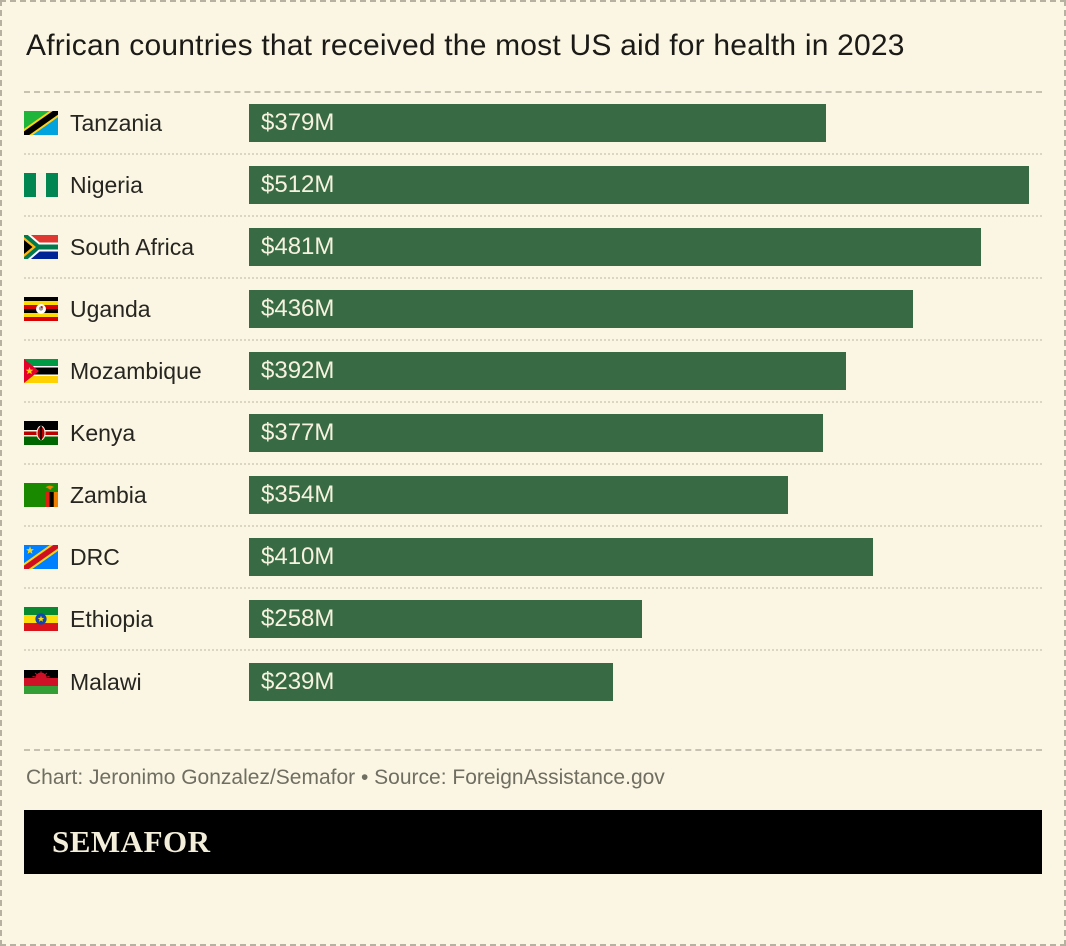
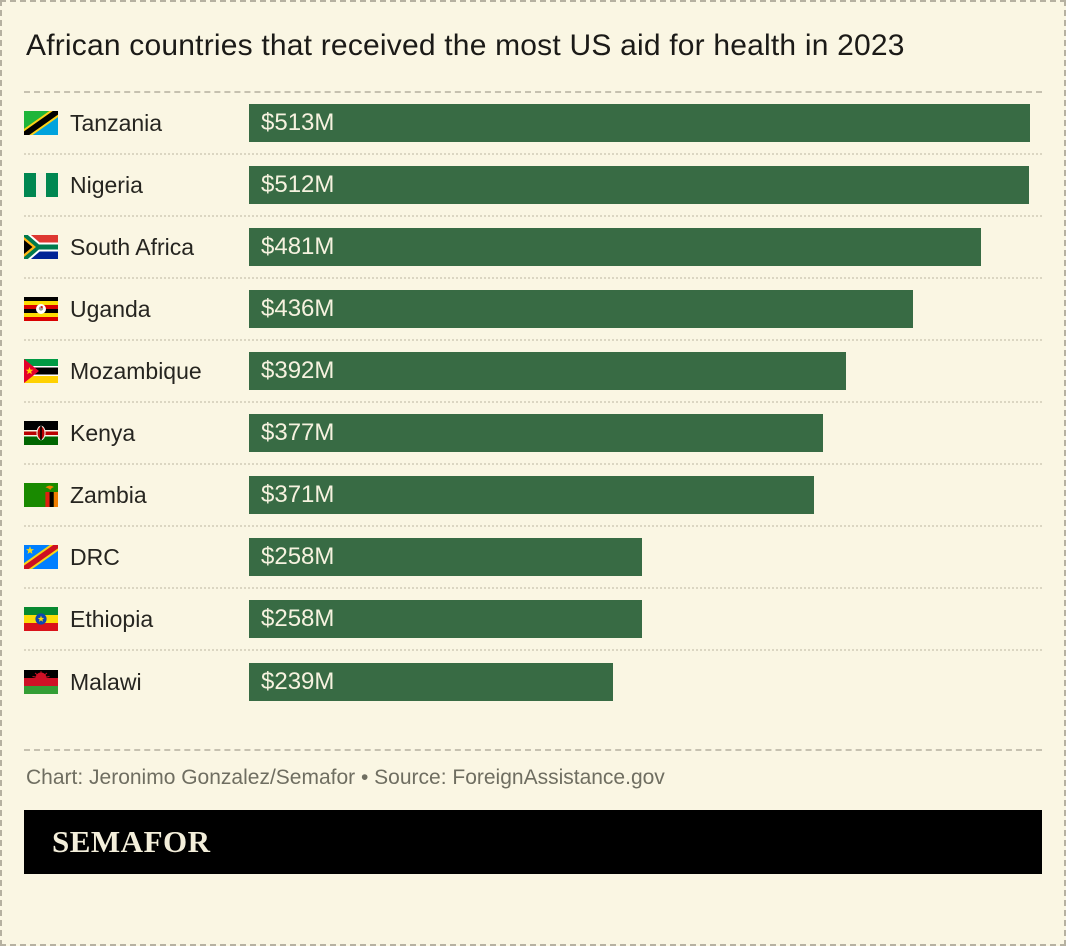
Tanzania: $379M -> $513M
Zambia: $354M -> $371M
DRC: $410M -> $258M
